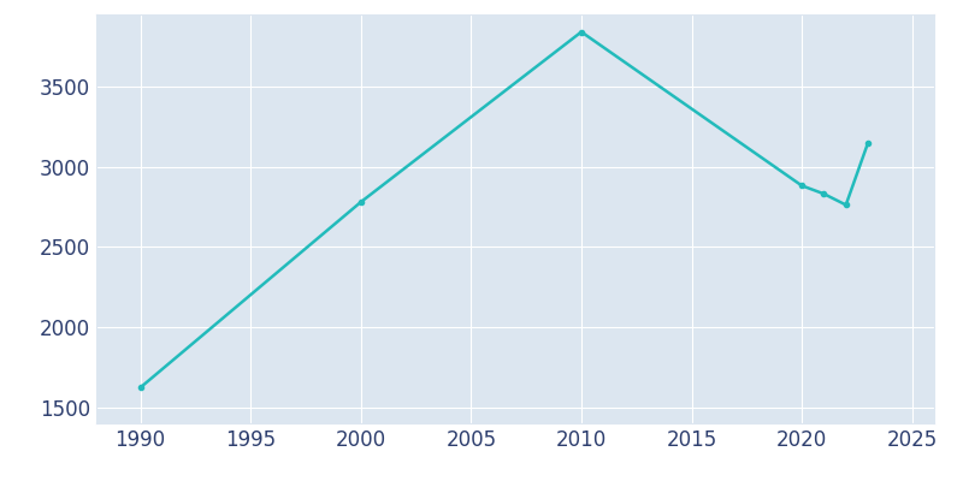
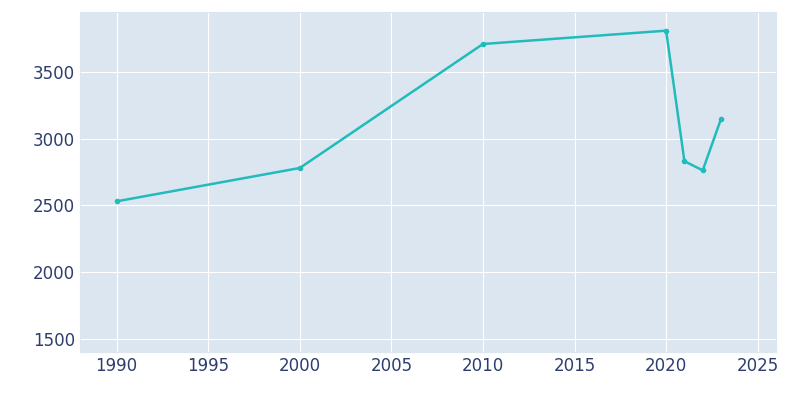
1990: 1620 -> 2530
2010: 3840 -> 3710
2020: 2880 -> 3810
